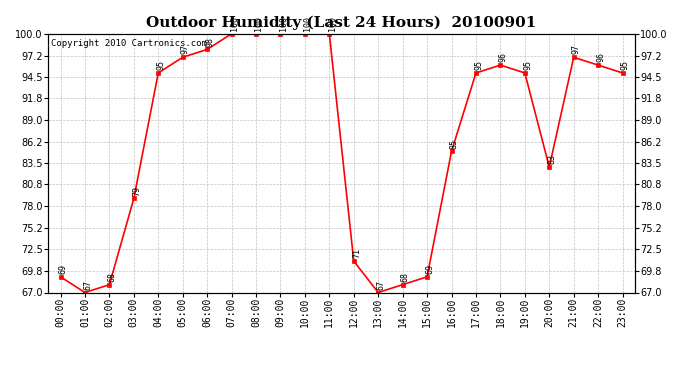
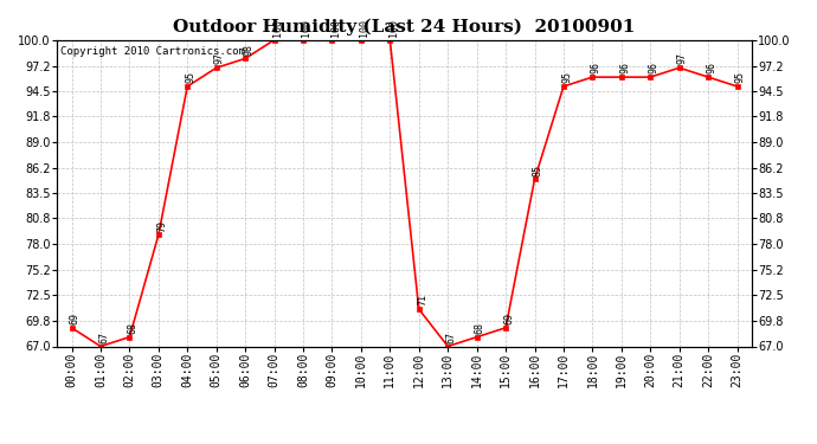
19:00: 95 -> 96
20:00: 83 -> 96
